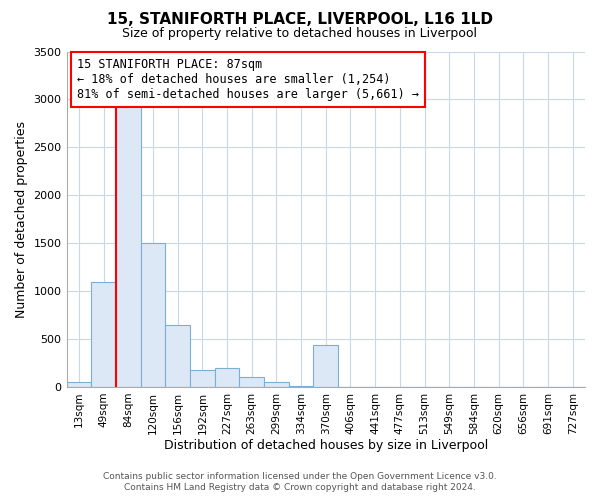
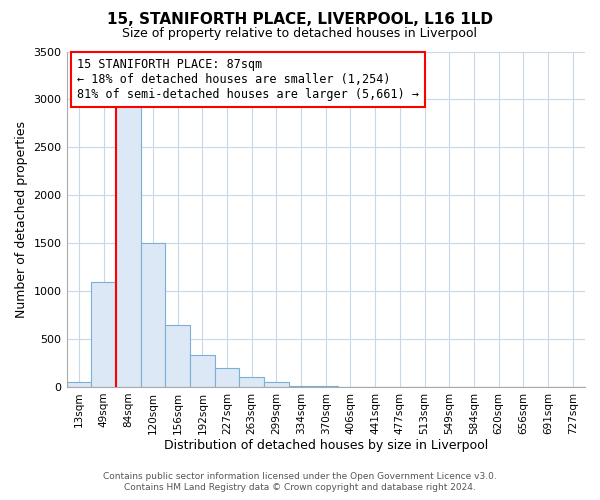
192sqm: 180 -> 330
370sqm: 440 -> 0
